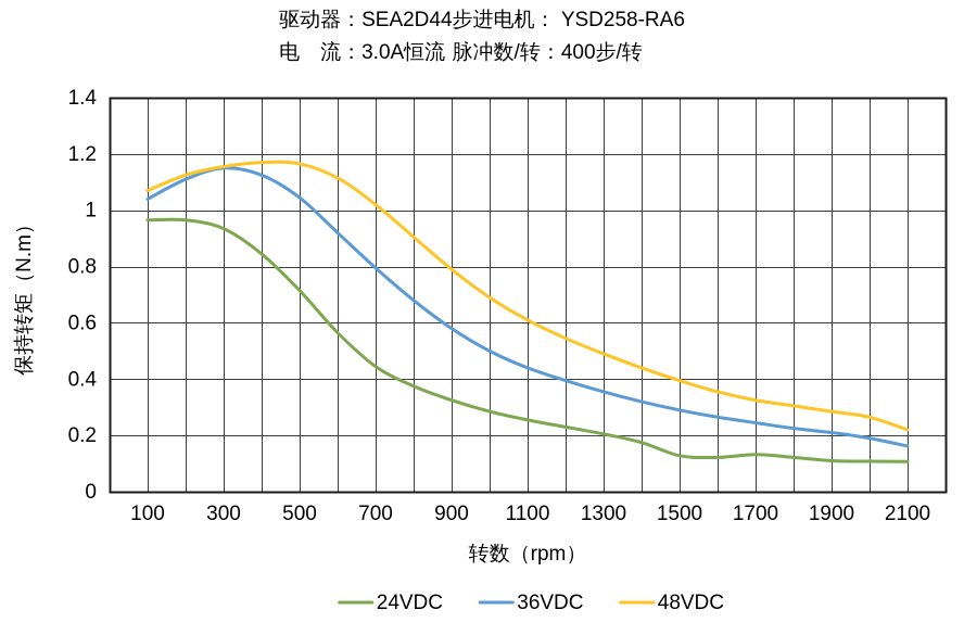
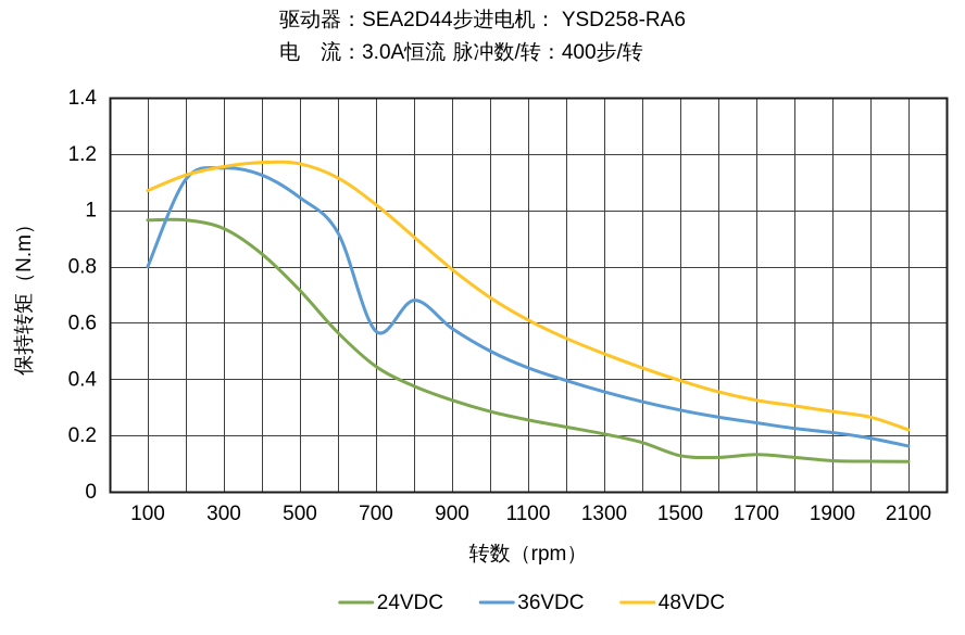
36VDC/100: 1.04 -> 0.80
36VDC/700: 0.80 -> 0.57
